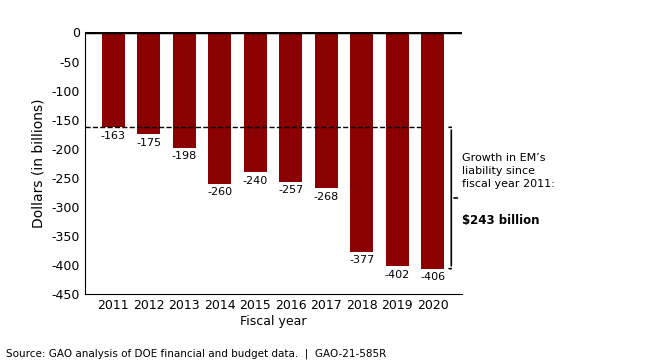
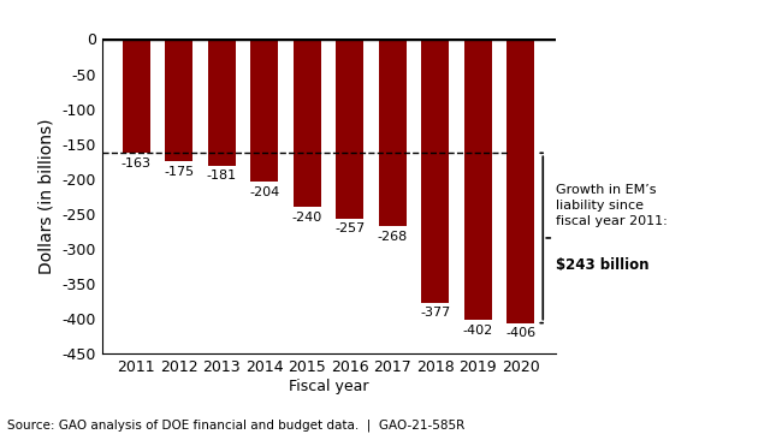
2013: -198 -> -181
2014: -260 -> -204
